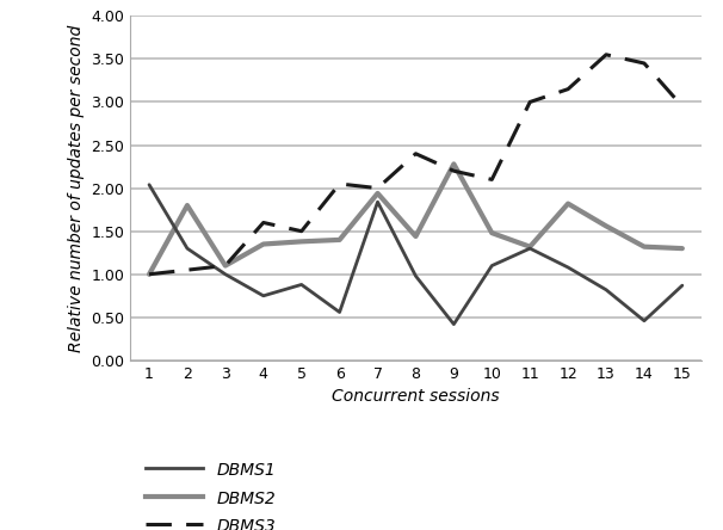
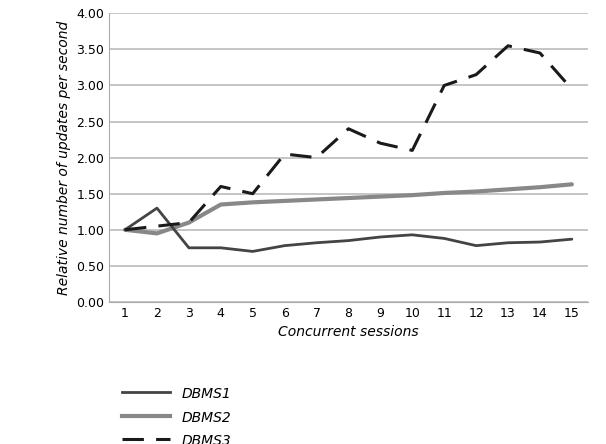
DBMS1/1: 2.04 -> 1.00
DBMS2/2: 1.80 -> 0.95
DBMS1/3: 1.00 -> 0.75
DBMS1/5: 0.88 -> 0.70
DBMS1/6: 0.56 -> 0.78
DBMS1/7: 1.84 -> 0.82
DBMS2/7: 1.94 -> 1.42
DBMS1/8: 0.98 -> 0.85
DBMS1/9: 0.42 -> 0.90
DBMS2/9: 2.28 -> 1.46
DBMS1/10: 1.10 -> 0.93
DBMS1/11: 1.30 -> 0.88
DBMS2/11: 1.32 -> 1.51
DBMS1/12: 1.08 -> 0.78
DBMS2/12: 1.82 -> 1.53
DBMS1/14: 0.46 -> 0.83
DBMS2/14: 1.32 -> 1.59
DBMS2/15: 1.30 -> 1.63
